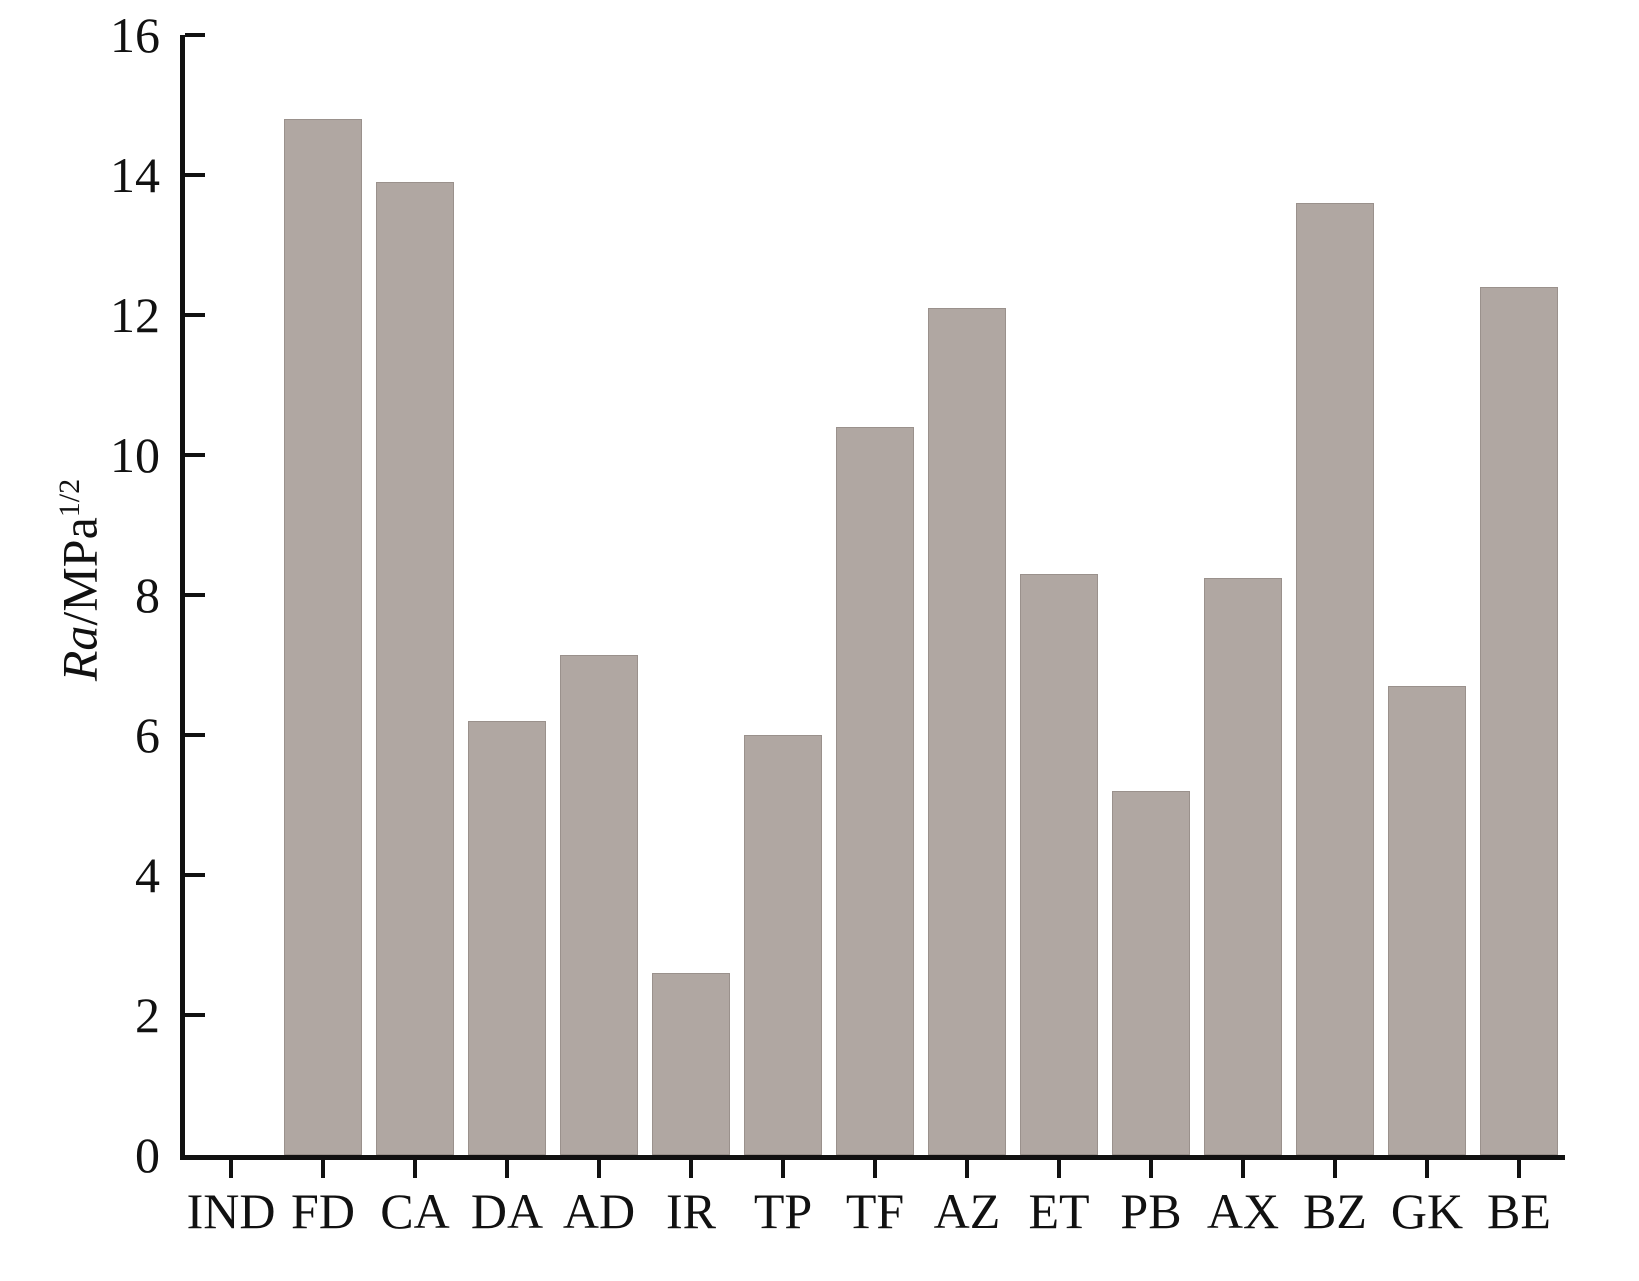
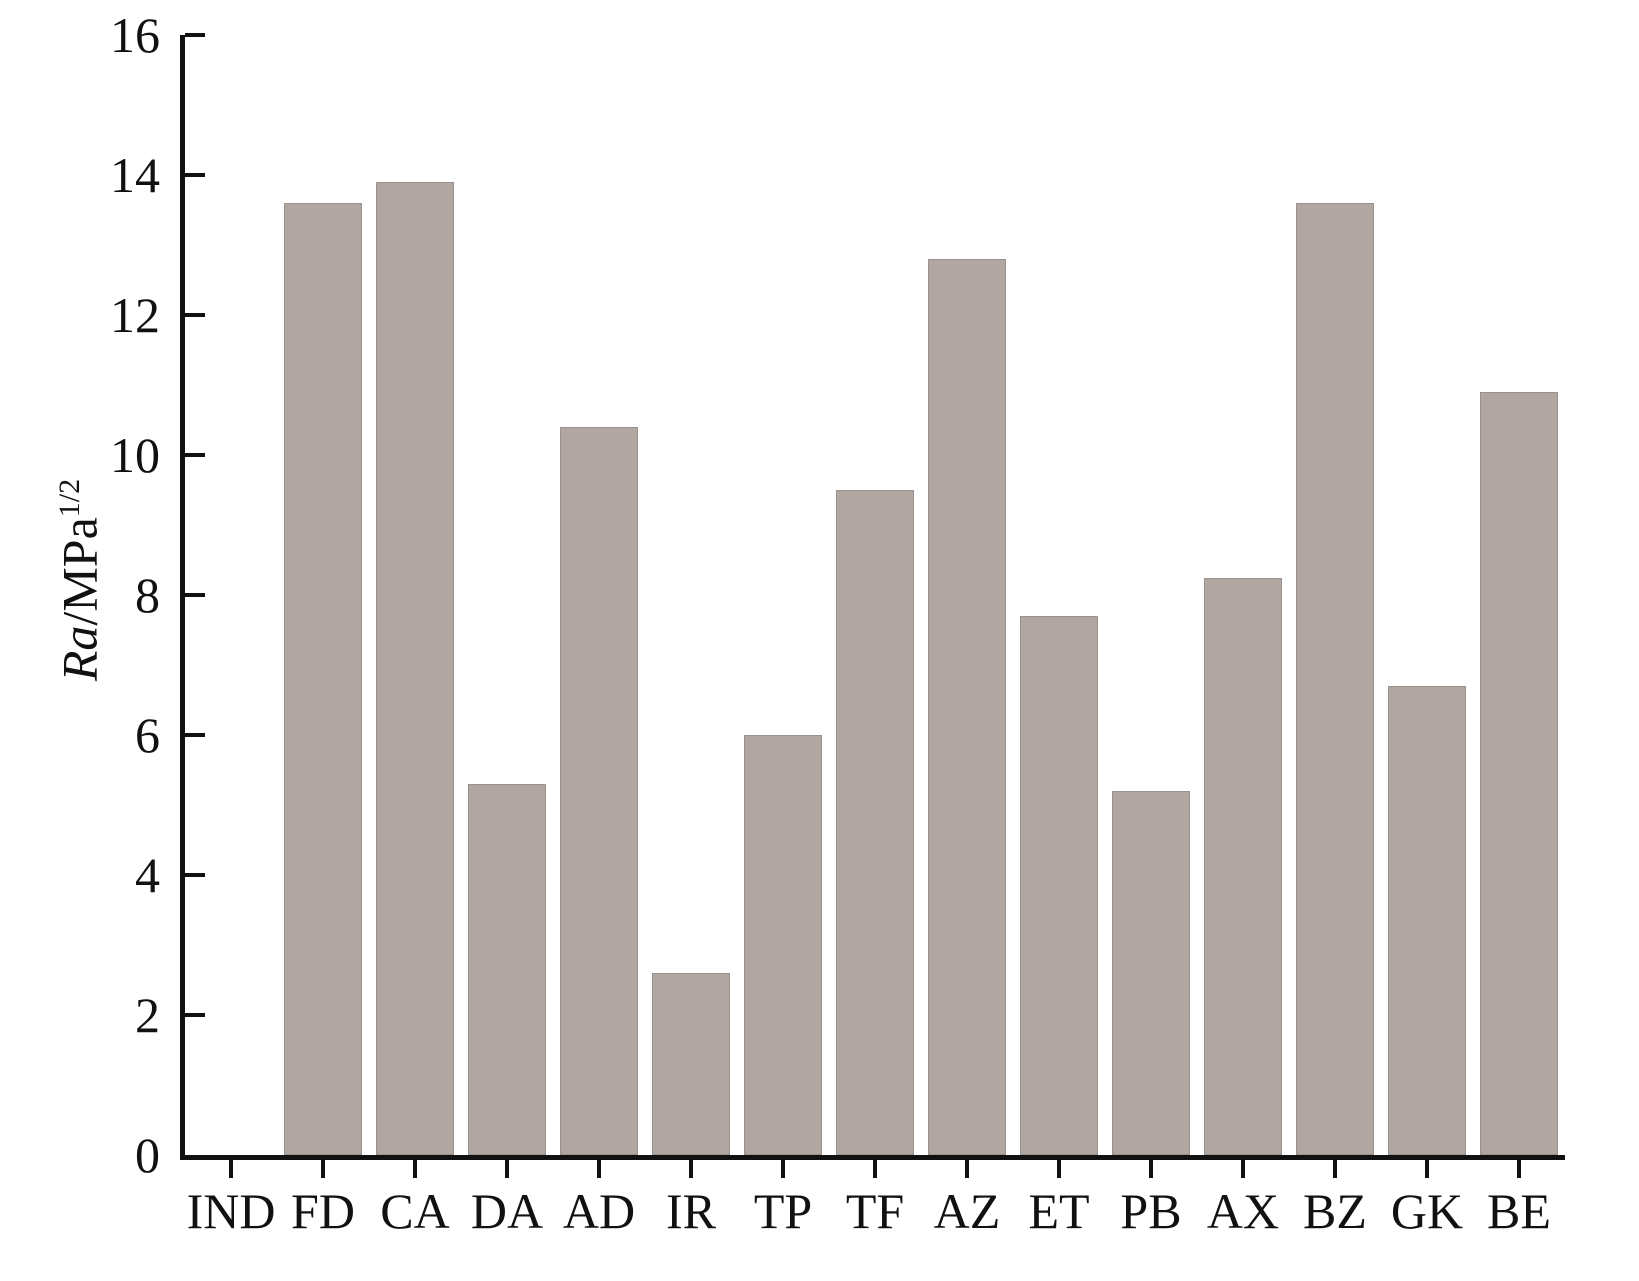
FD: 14.8 -> 13.6
DA: 6.2 -> 5.3
AD: 7.2 -> 10.4
TF: 10.4 -> 9.5
AZ: 12.1 -> 12.8
ET: 8.3 -> 7.7
BE: 12.4 -> 10.9
